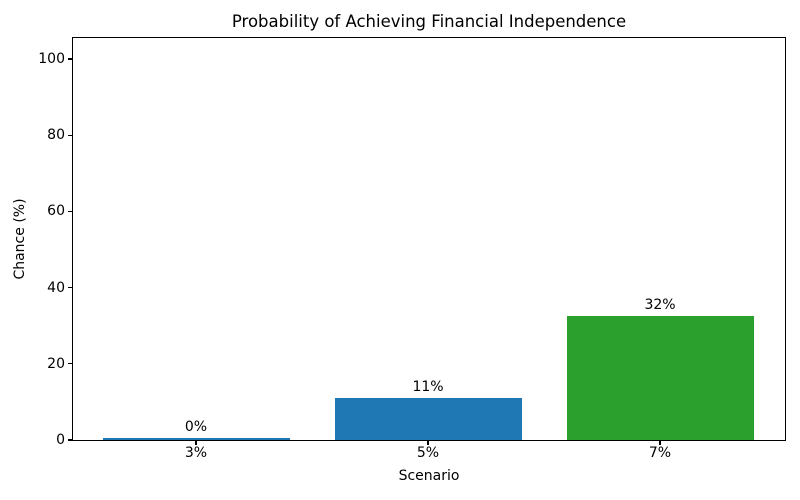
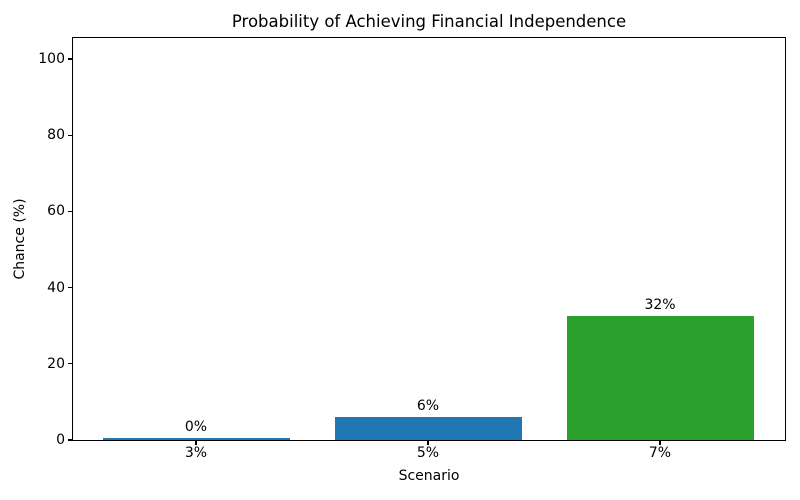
5%: 11% -> 6%
